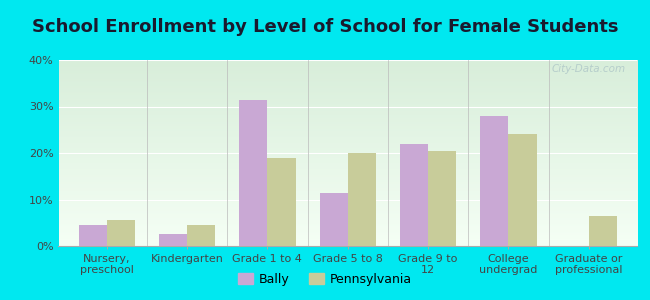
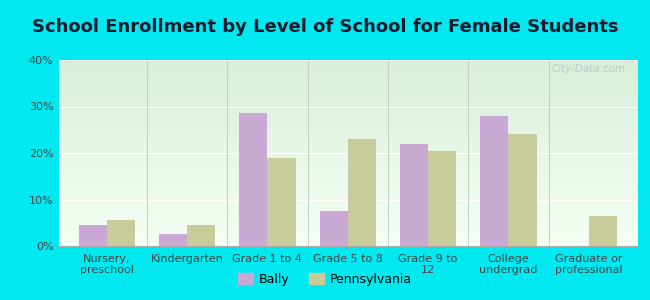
Bally/Grade 1 to 4: 31.5% -> 28.5%
Bally/Grade 5 to 8: 11.5% -> 7.5%
Pennsylvania/Grade 5 to 8: 20.0% -> 23.0%
